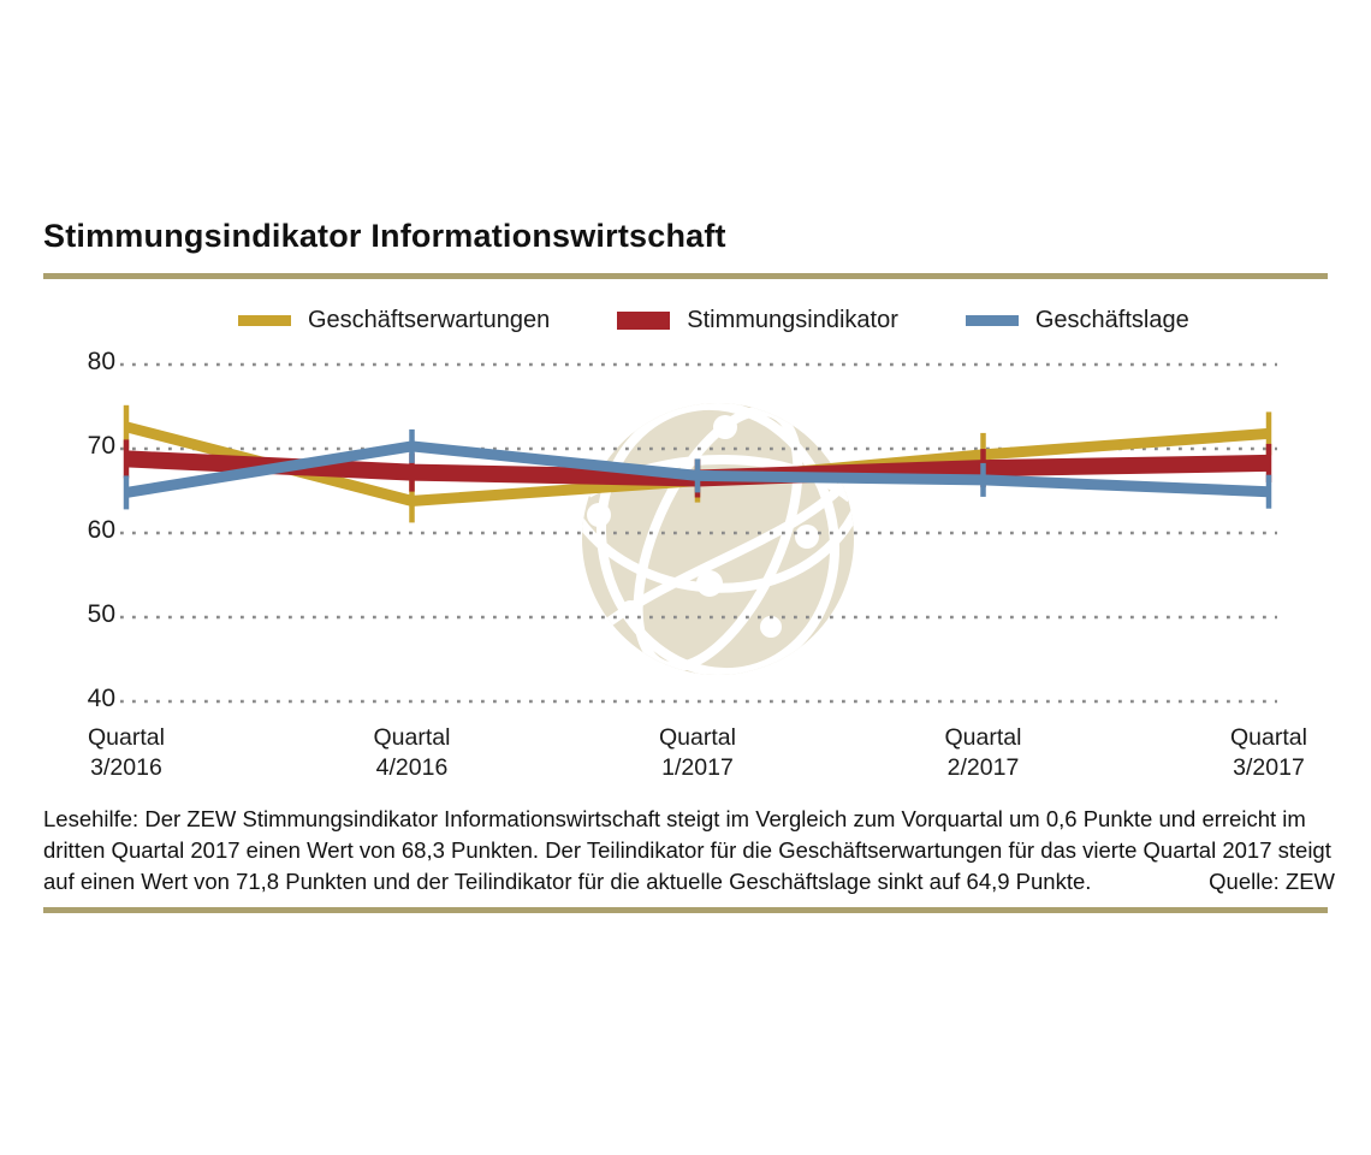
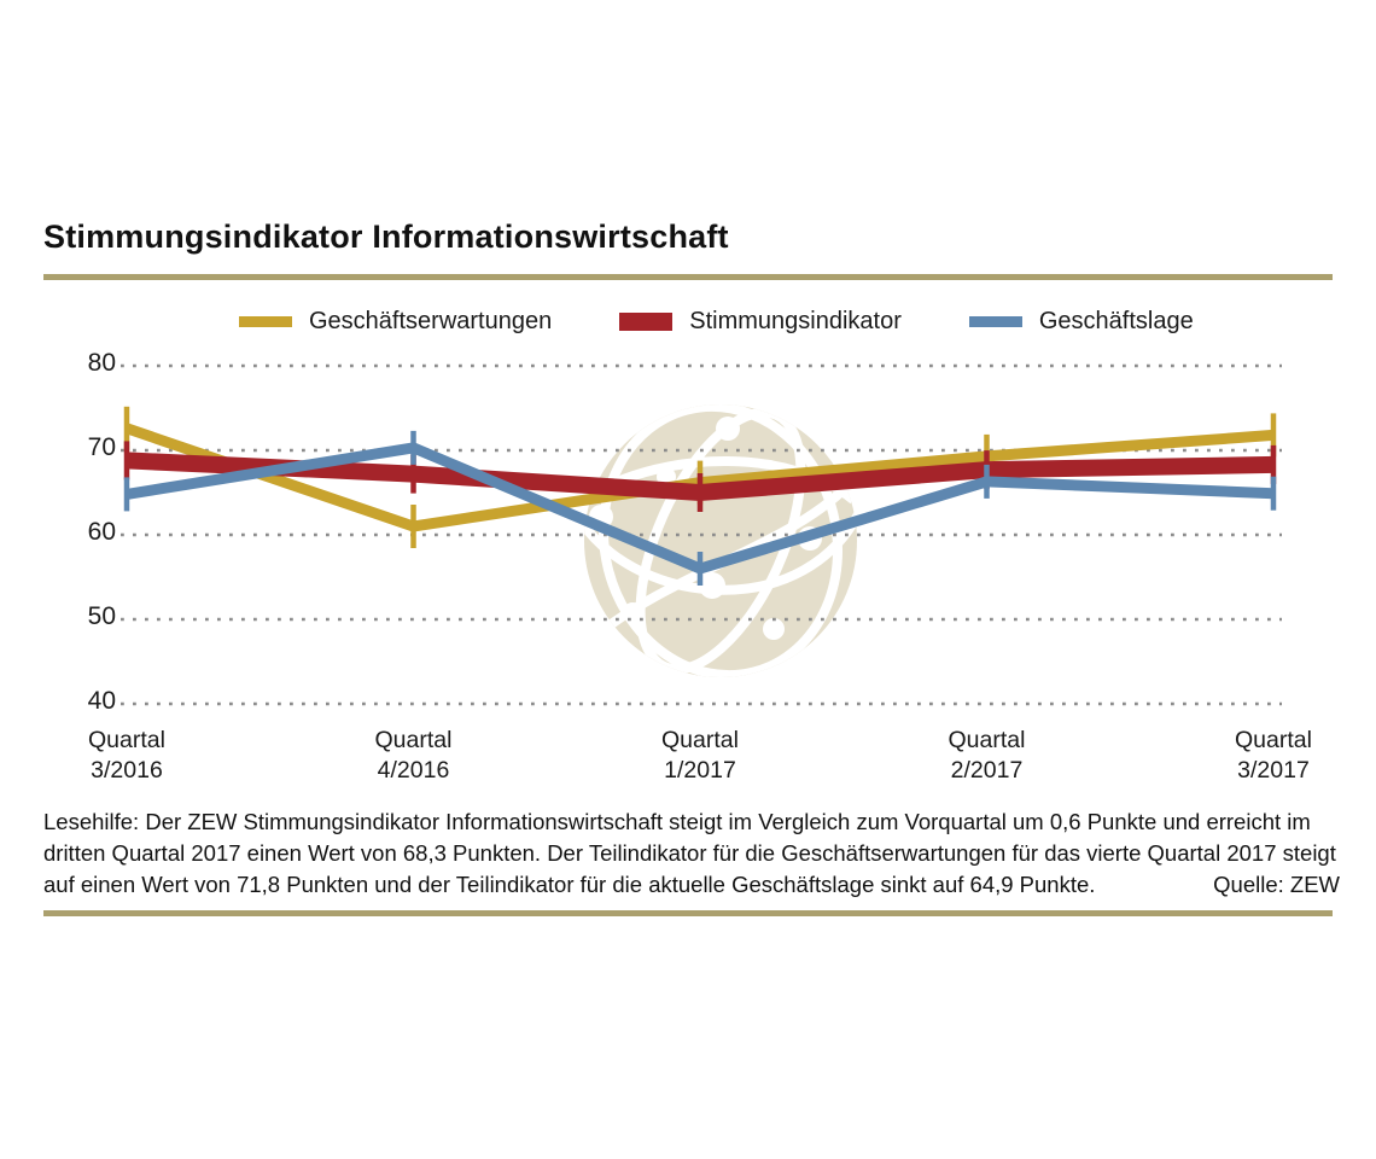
Geschäftserwartungen/Quartal 4/2016: 64 -> 61
Stimmungsindikator/Quartal 1/2017: 66 -> 65
Geschäftslage/Quartal 1/2017: 67 -> 56
